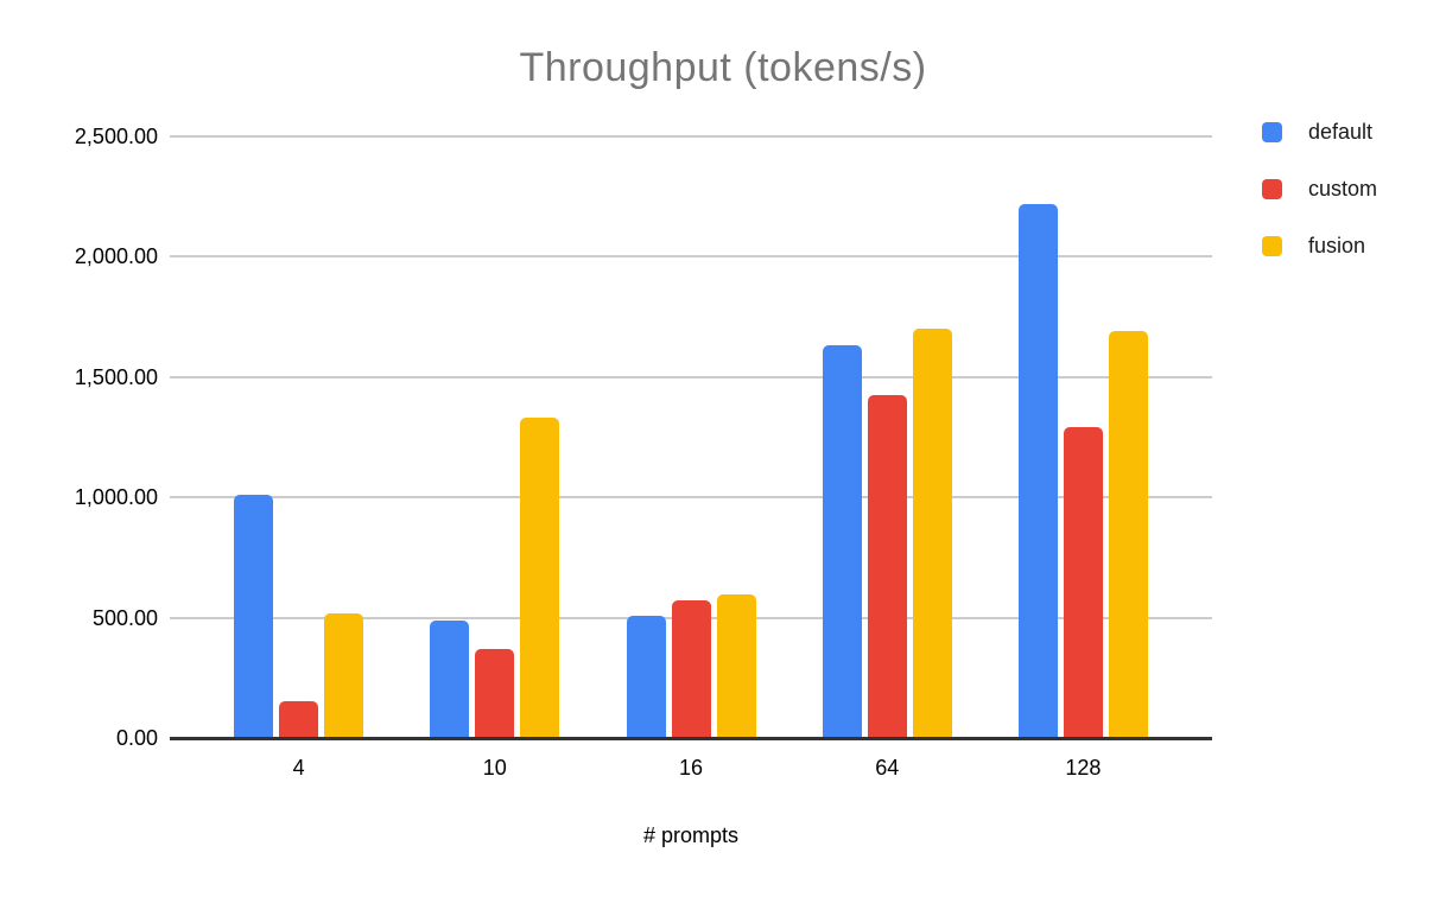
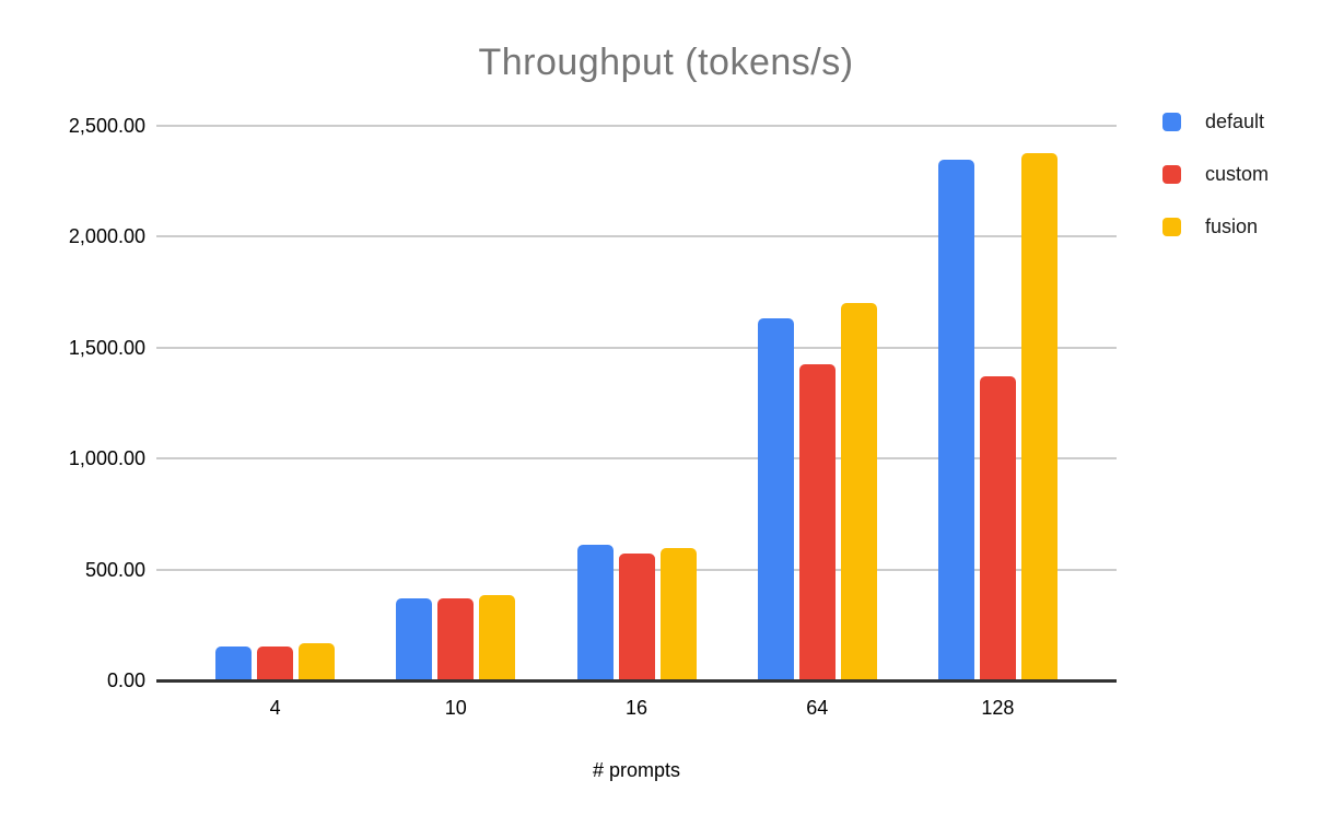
default/4: 1010 -> 160
fusion/4: 520 -> 170
default/10: 490 -> 370
fusion/10: 1330 -> 380
default/16: 510 -> 610
default/128: 2220 -> 2340
custom/128: 1290 -> 1370
fusion/128: 1690 -> 2380
